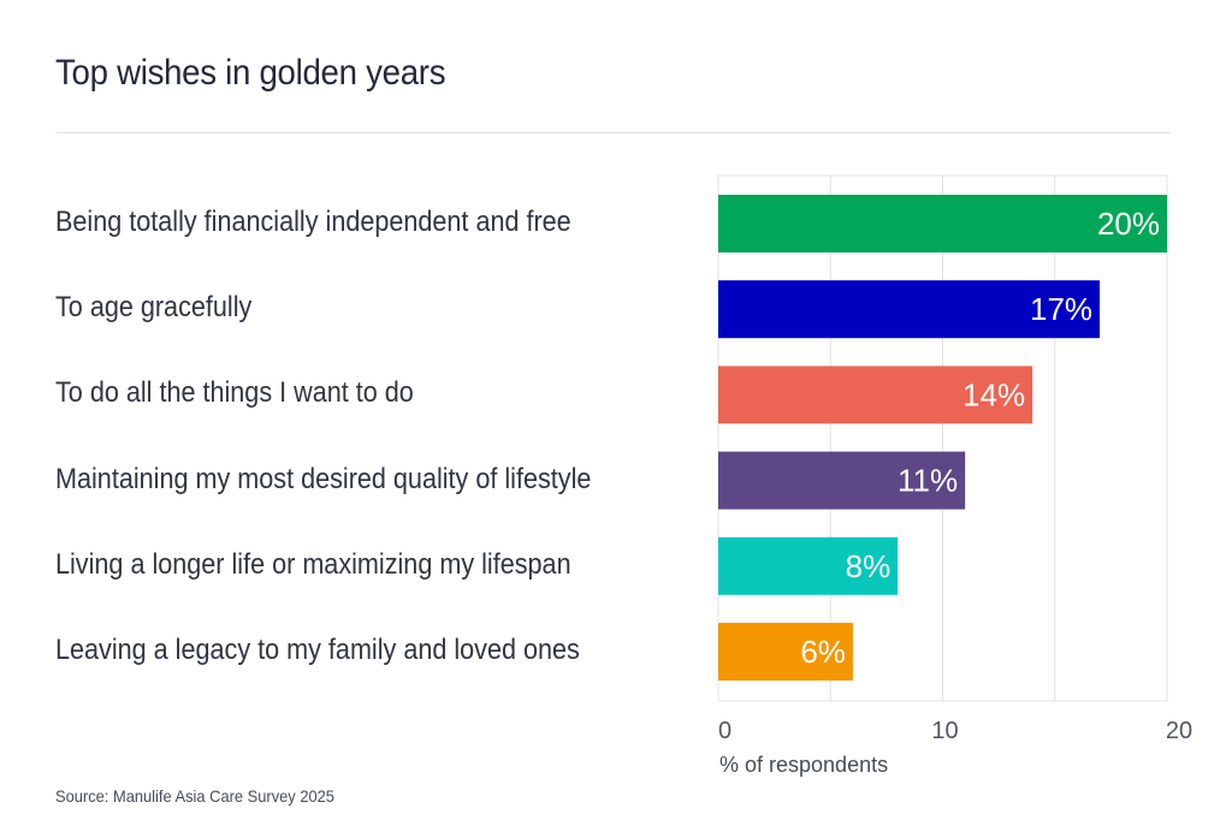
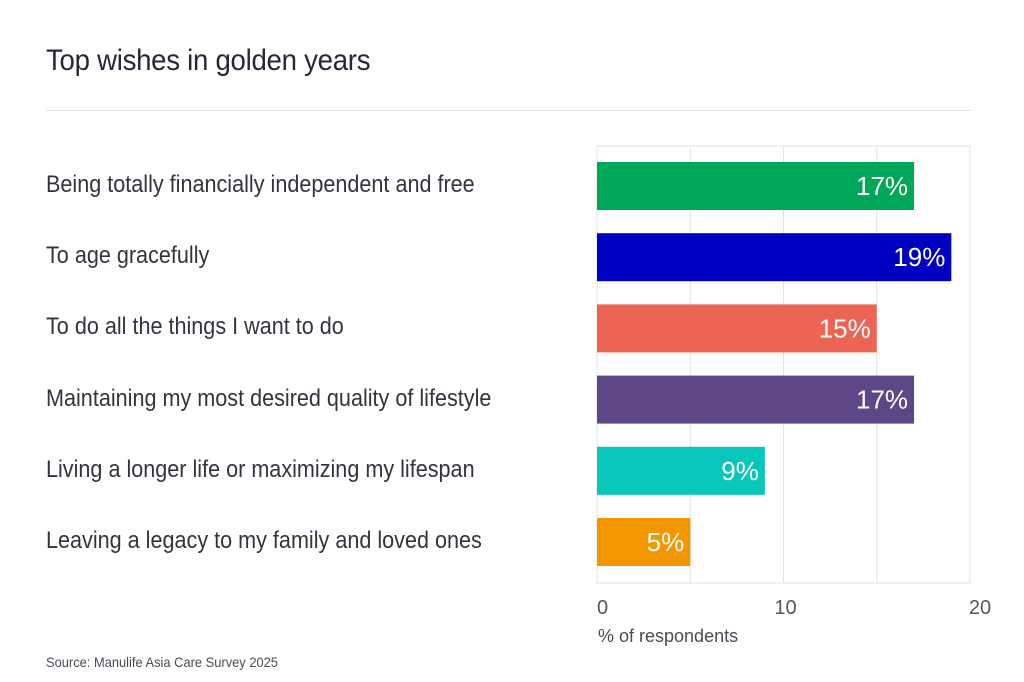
Being totally financially independent and free: 20% -> 17%
To age gracefully: 17% -> 19%
To do all the things I want to do: 14% -> 15%
Maintaining my most desired quality of lifestyle: 11% -> 17%
Living a longer life or maximizing my lifespan: 8% -> 9%
Leaving a legacy to my family and loved ones: 6% -> 5%
